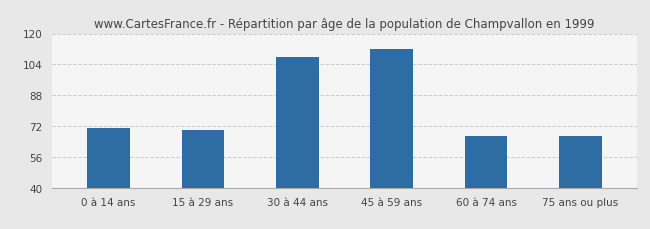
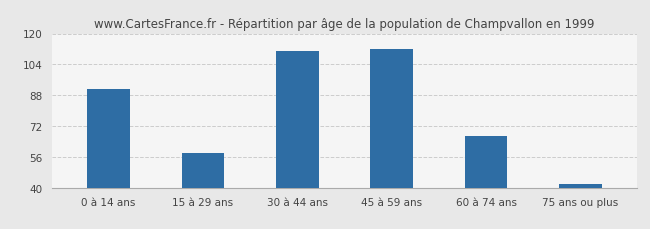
0 à 14 ans: 71 -> 91
15 à 29 ans: 70 -> 58
30 à 44 ans: 108 -> 111
75 ans ou plus: 67 -> 42
